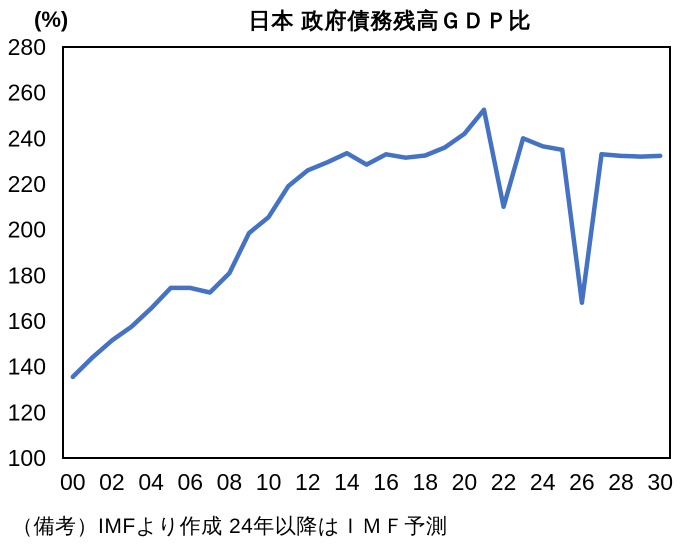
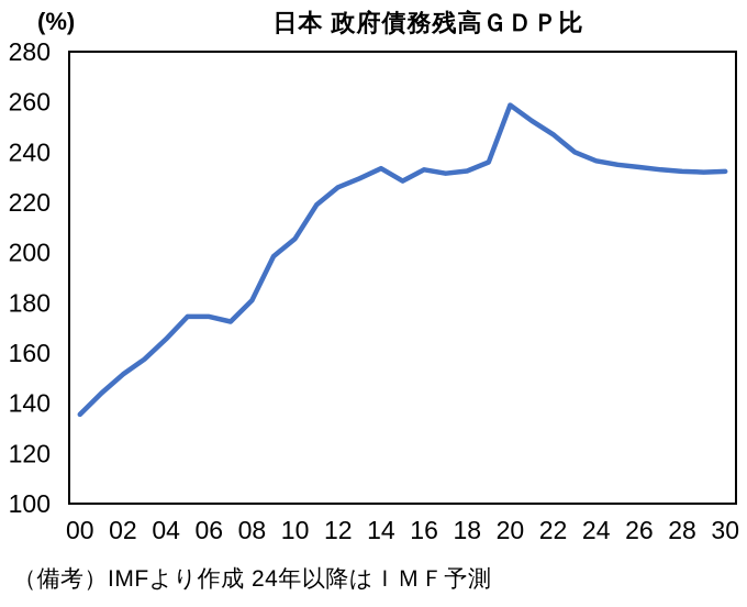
20: 242 -> 259
22: 210 -> 247
26: 168 -> 234
